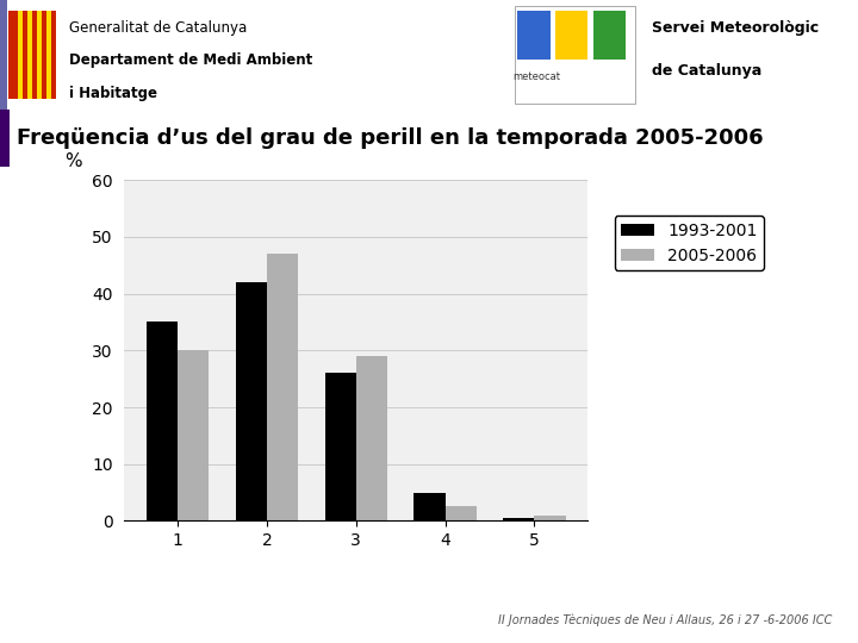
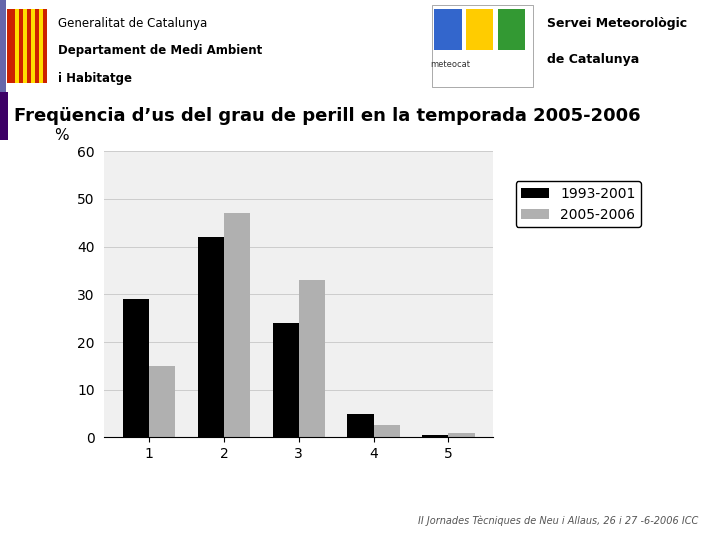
1993-2001/1: 35.0 -> 29.0
2005-2006/1: 30.0 -> 15.0
1993-2001/3: 26.0 -> 24.0
2005-2006/3: 29.0 -> 33.0
